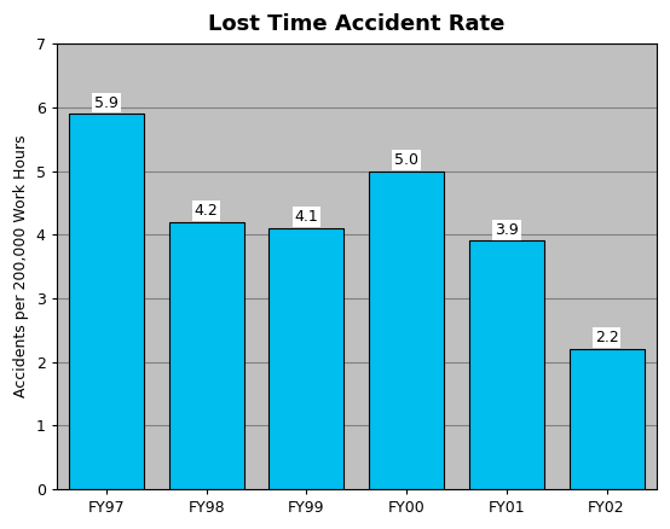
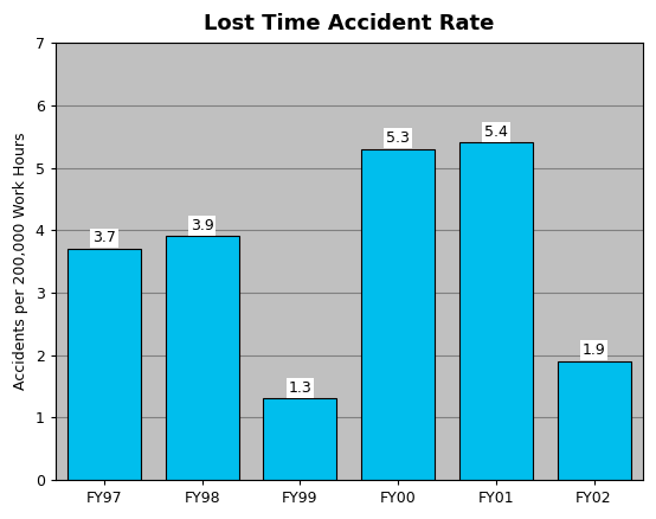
FY97: 5.9 -> 3.7
FY98: 4.2 -> 3.9
FY99: 4.1 -> 1.3
FY00: 5.0 -> 5.3
FY01: 3.9 -> 5.4
FY02: 2.2 -> 1.9
